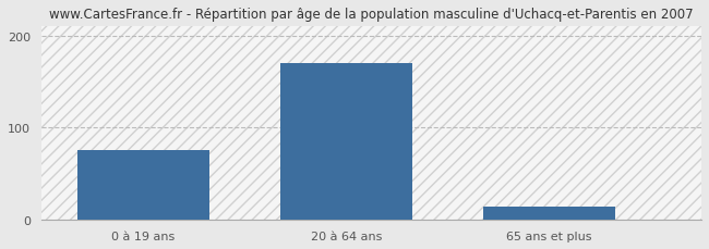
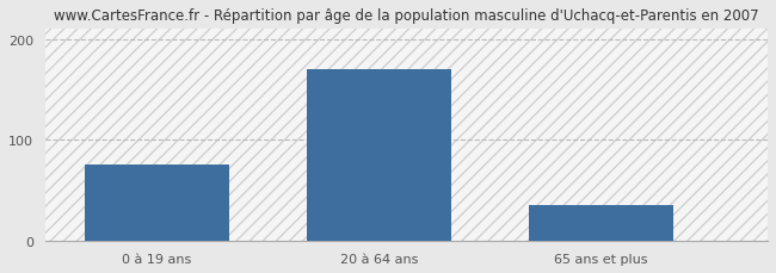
65 ans et plus: 14 -> 35
